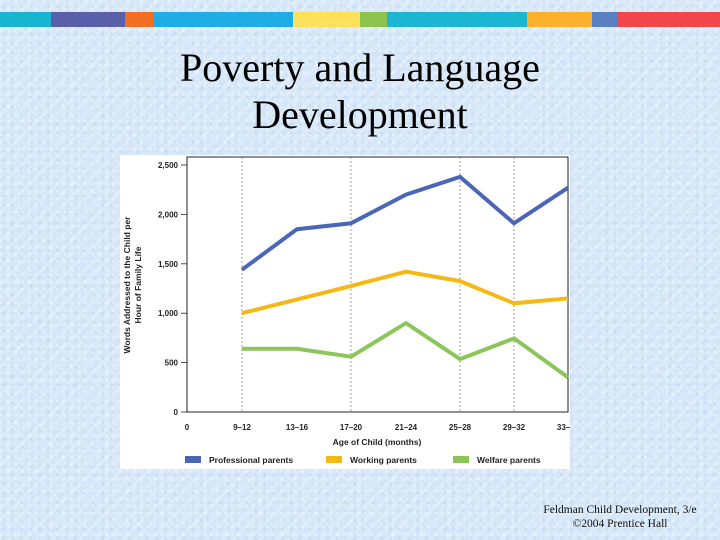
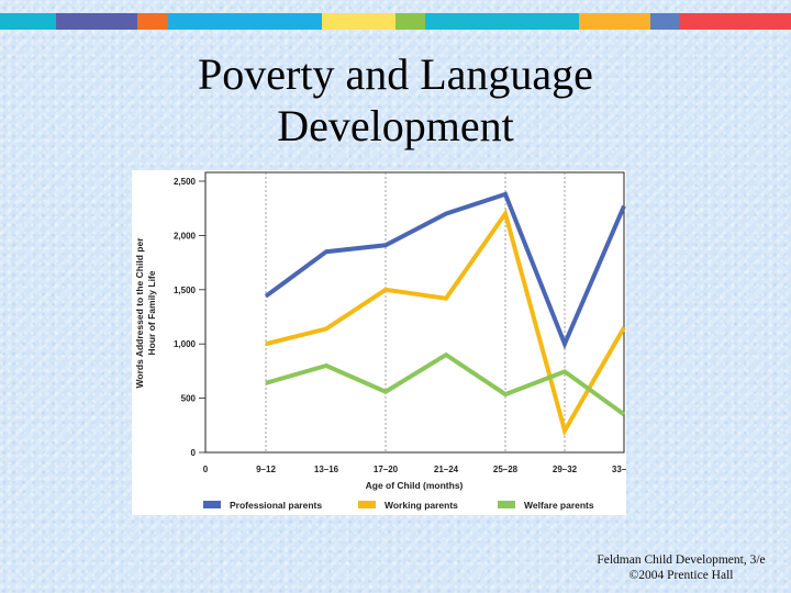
Welfare parents/13–16: 600 -> 800
Working parents/17–20: 1300 -> 1500
Working parents/25–28: 1300 -> 2200
Professional parents/29–32: 1900 -> 1000
Working parents/29–32: 1100 -> 200
